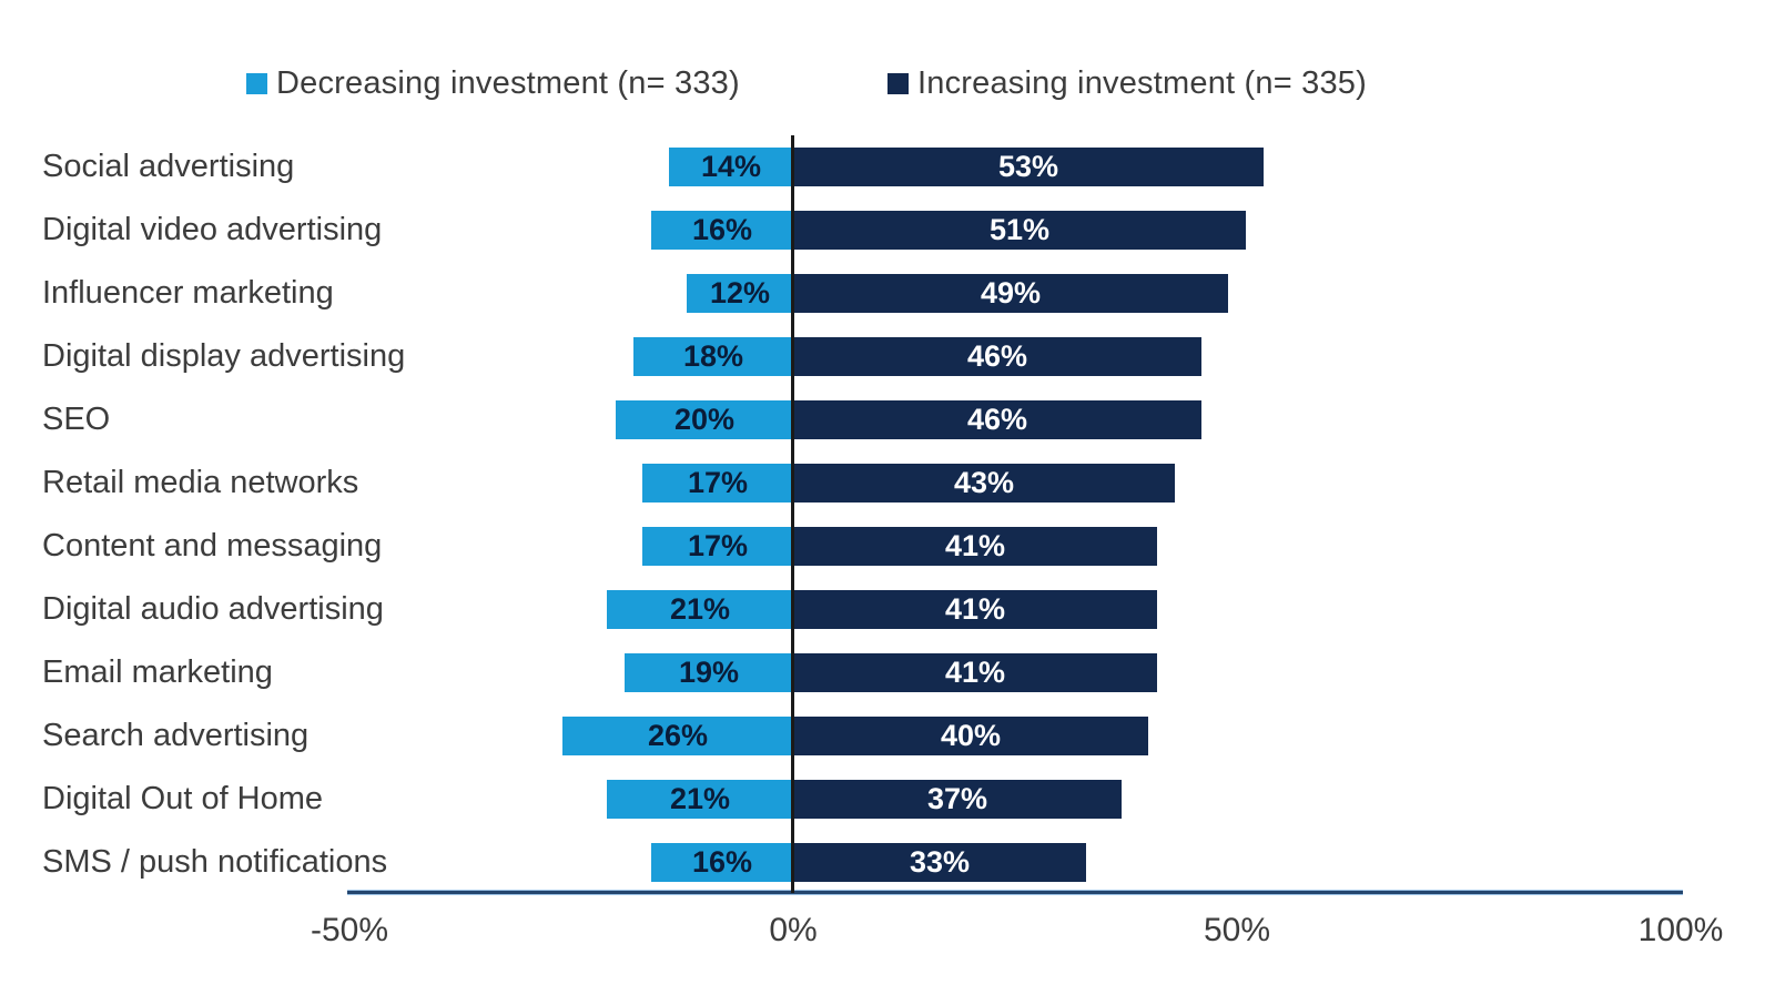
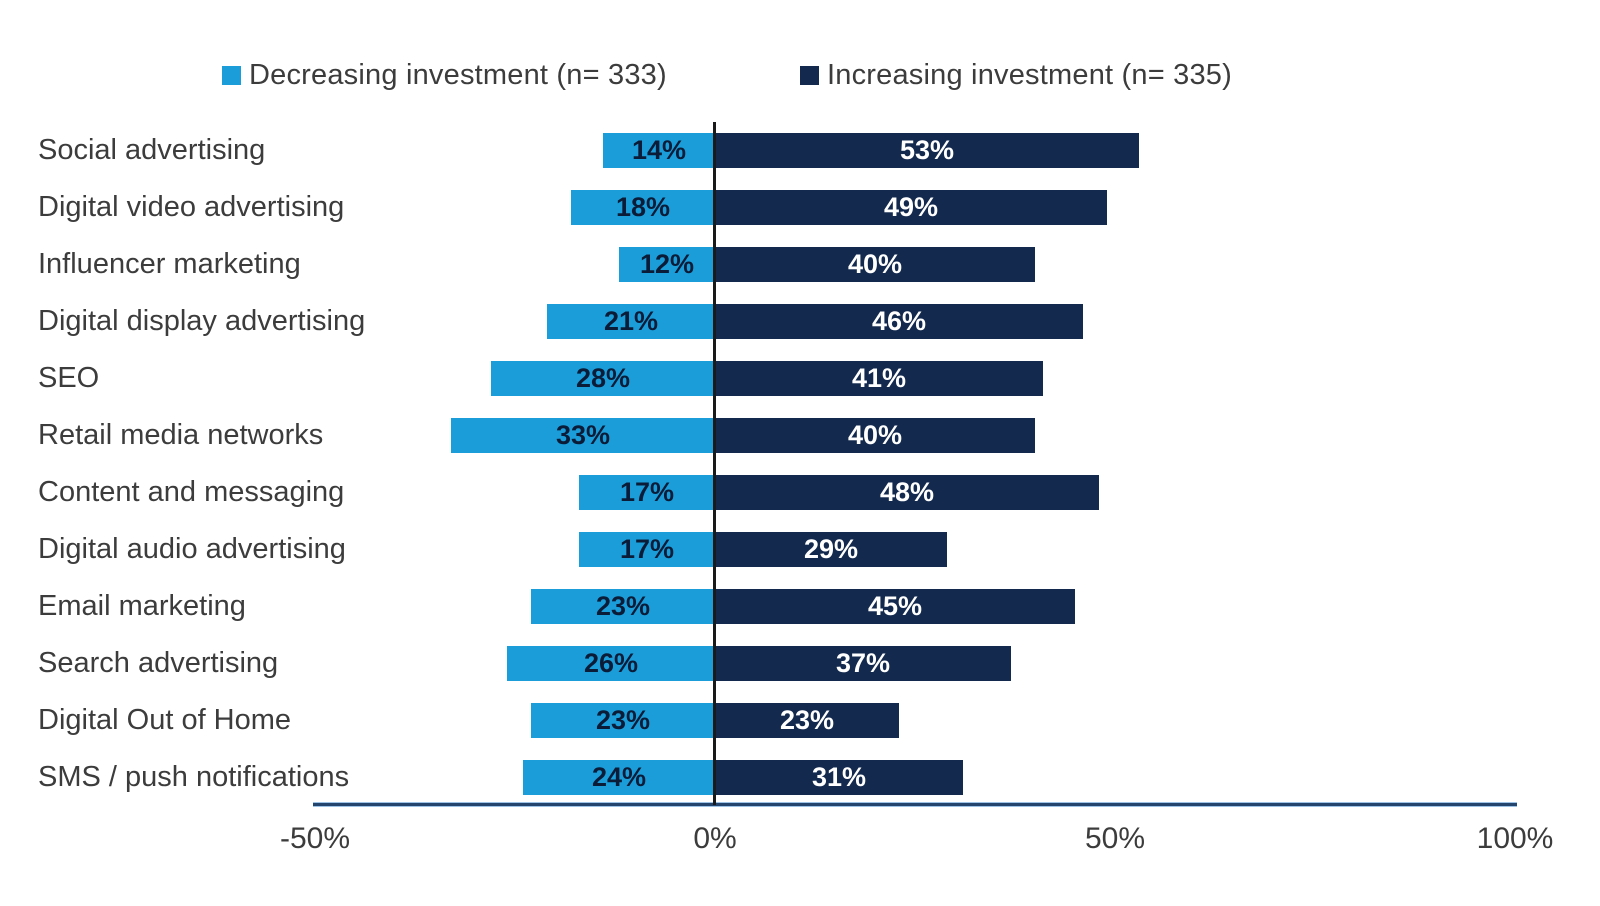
Decreasing investment (n= 333)/Digital video advertising: 16% -> 18%
Increasing investment (n= 335)/Digital video advertising: 51% -> 49%
Increasing investment (n= 335)/Influencer marketing: 49% -> 40%
Decreasing investment (n= 333)/Digital display advertising: 18% -> 21%
Decreasing investment (n= 333)/SEO: 20% -> 28%
Increasing investment (n= 335)/SEO: 46% -> 41%
Decreasing investment (n= 333)/Retail media networks: 17% -> 33%
Increasing investment (n= 335)/Retail media networks: 43% -> 40%
Increasing investment (n= 335)/Content and messaging: 41% -> 48%
Decreasing investment (n= 333)/Digital audio advertising: 21% -> 17%
Increasing investment (n= 335)/Digital audio advertising: 41% -> 29%
Decreasing investment (n= 333)/Email marketing: 19% -> 23%
Increasing investment (n= 335)/Email marketing: 41% -> 45%
Increasing investment (n= 335)/Search advertising: 40% -> 37%
Decreasing investment (n= 333)/Digital Out of Home: 21% -> 23%
Increasing investment (n= 335)/Digital Out of Home: 37% -> 23%
Decreasing investment (n= 333)/SMS / push notifications: 16% -> 24%
Increasing investment (n= 335)/SMS / push notifications: 33% -> 31%
